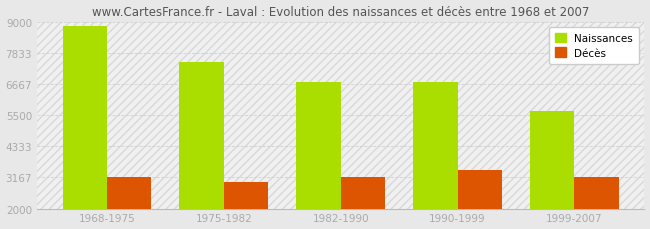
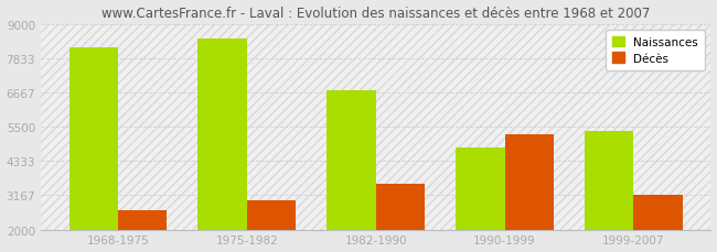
Naissances/1968-1975: 8850 -> 8200
Décès/1968-1975: 3170 -> 2650
Naissances/1975-1982: 7500 -> 8500
Décès/1982-1990: 3170 -> 3550
Naissances/1990-1999: 6750 -> 4800
Décès/1990-1999: 3450 -> 5250
Naissances/1999-2007: 5650 -> 5350
